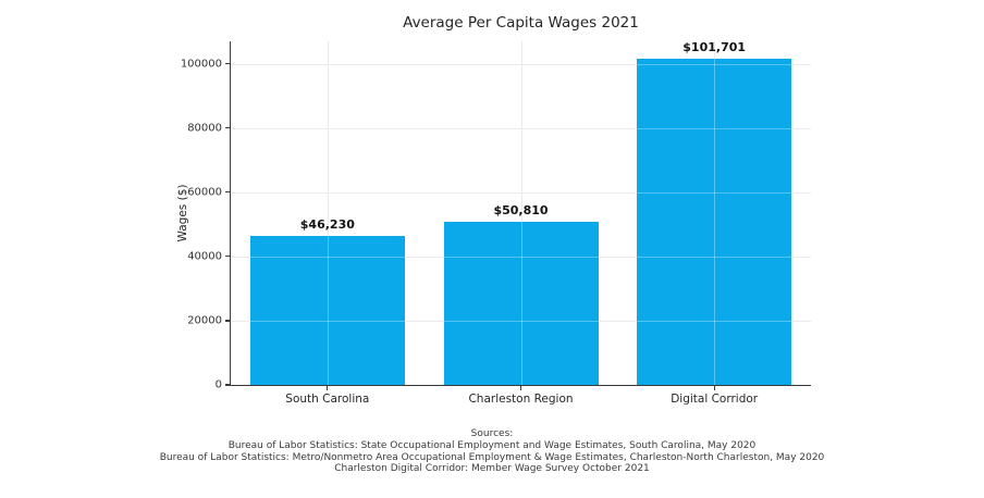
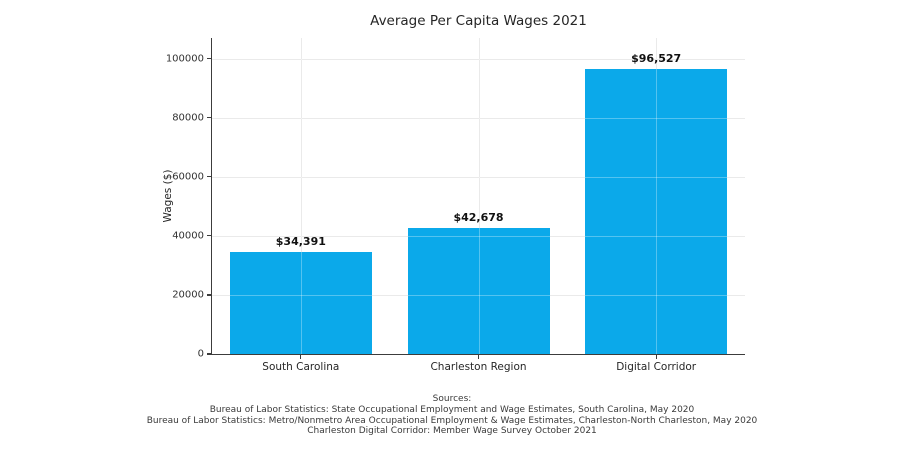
South Carolina: $46,230 -> $34,391
Charleston Region: $50,810 -> $42,678
Digital Corridor: $101,701 -> $96,527
